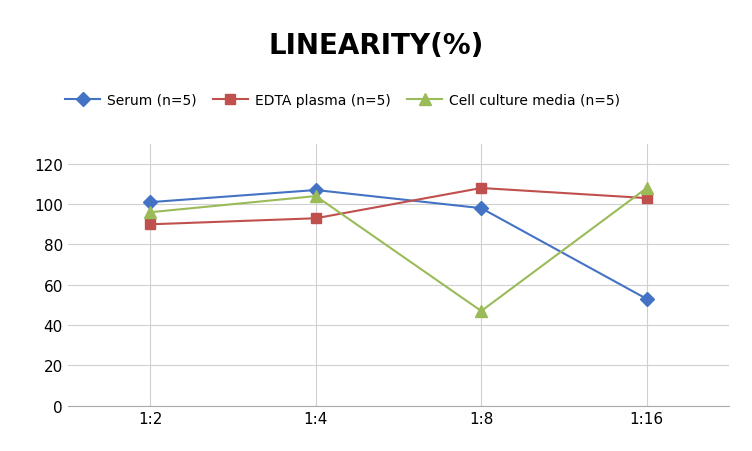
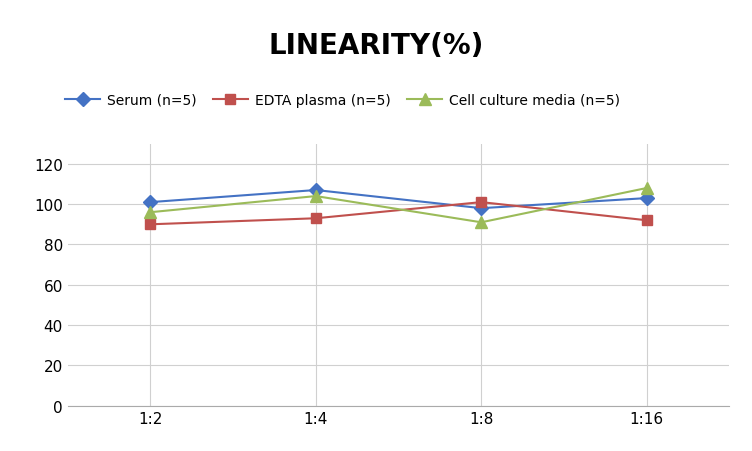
EDTA plasma (n=5)/1:8: 108 -> 101
Cell culture media (n=5)/1:8: 47 -> 91
Serum (n=5)/1:16: 53 -> 103
EDTA plasma (n=5)/1:16: 103 -> 92
